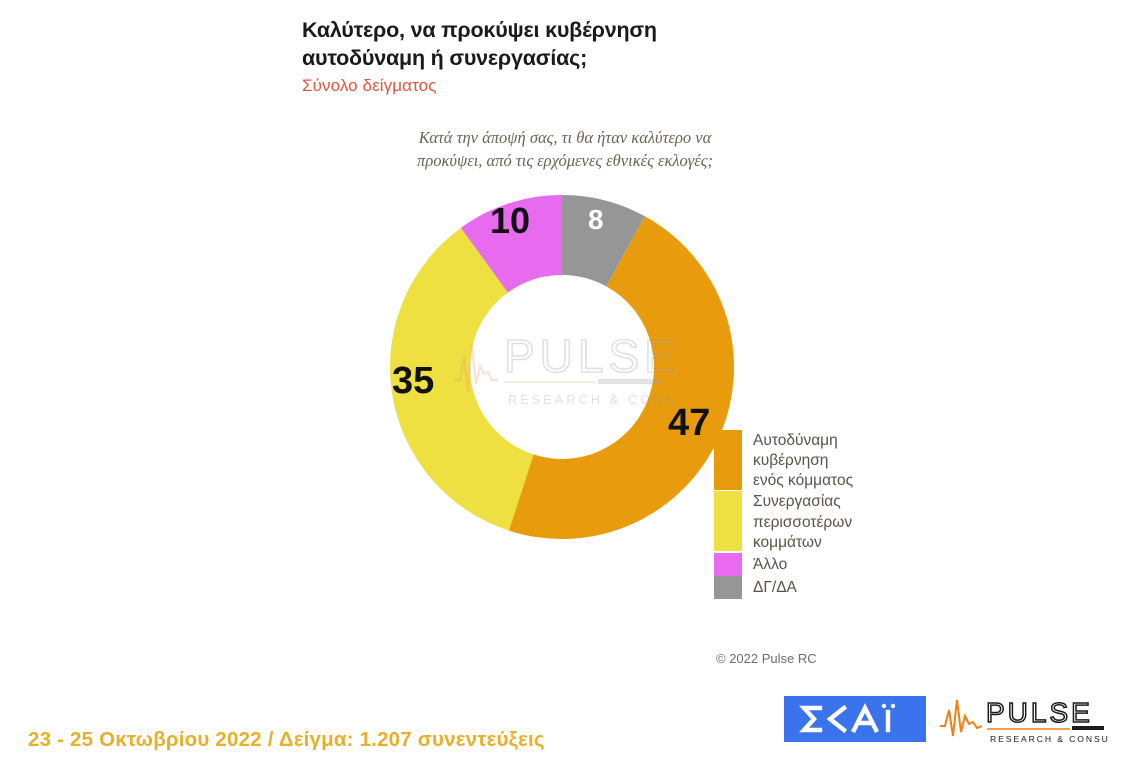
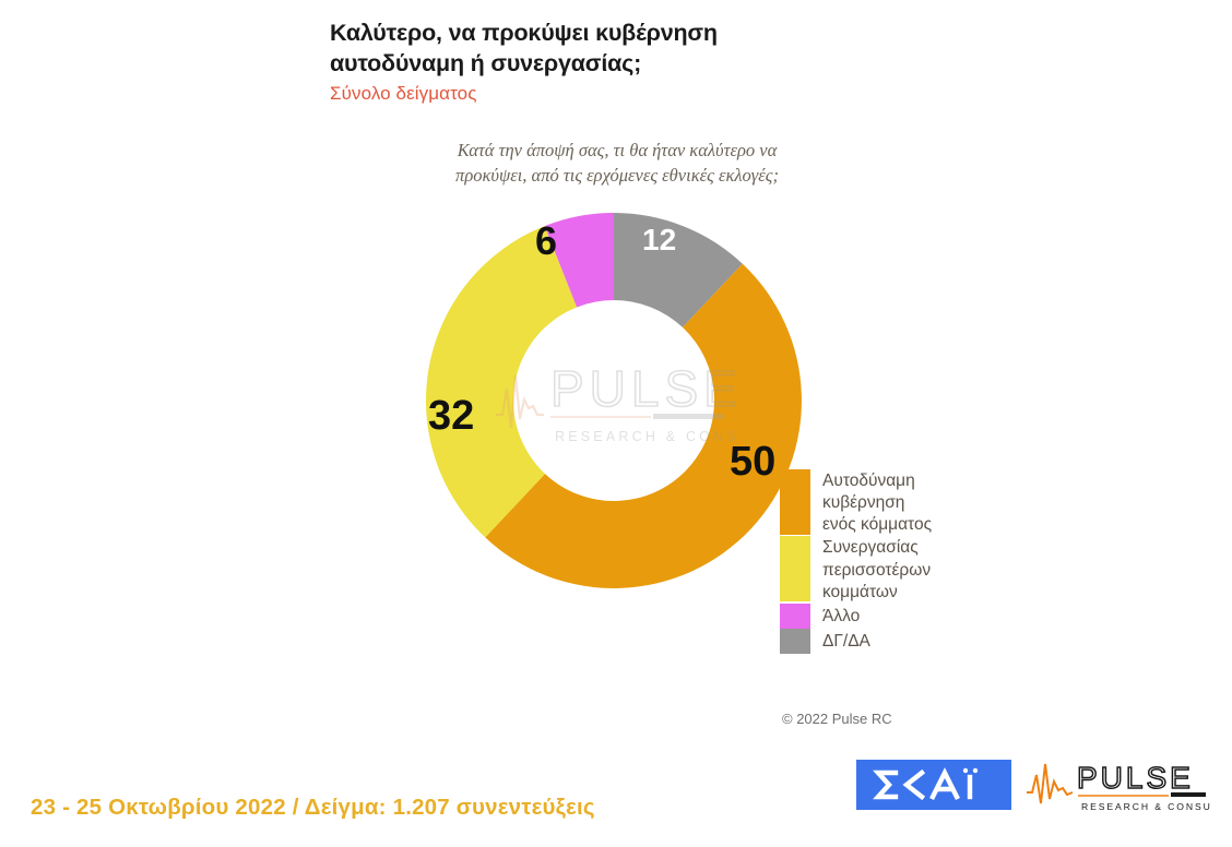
Αυτοδύναμη κυβέρνηση ενός κόμματος: 47 -> 50
Συνεργασίας περισσοτέρων κομμάτων: 35 -> 32
Άλλο: 10 -> 6
ΔΓ/ΔΑ: 8 -> 12
